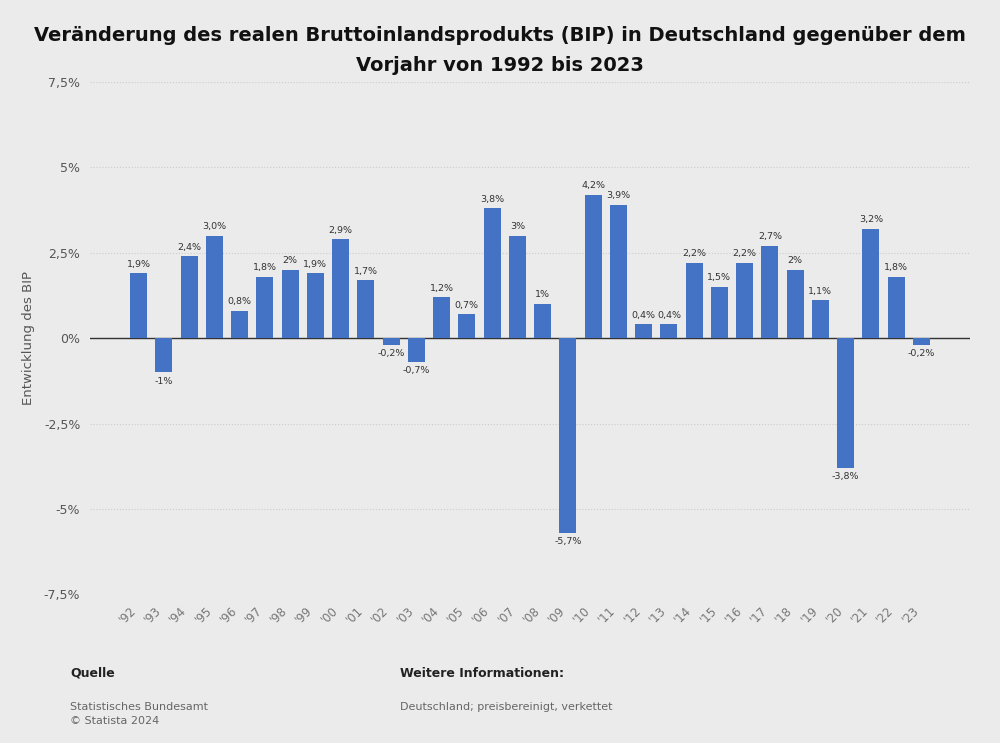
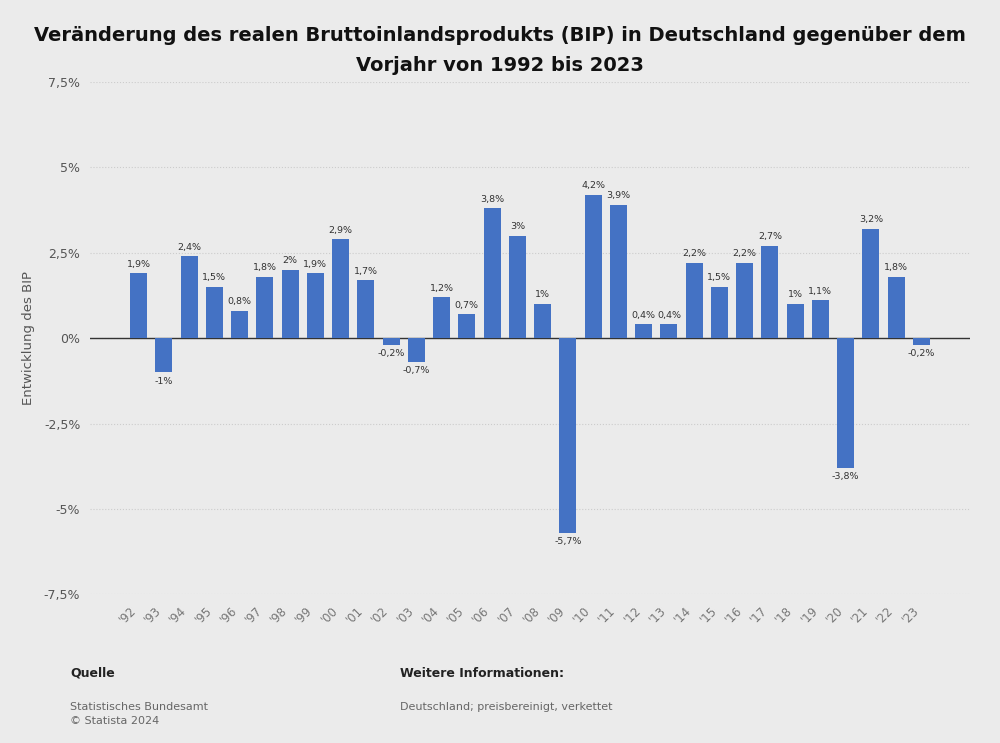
'95: 3,0% -> 1,5%
'18: 2% -> 1%
